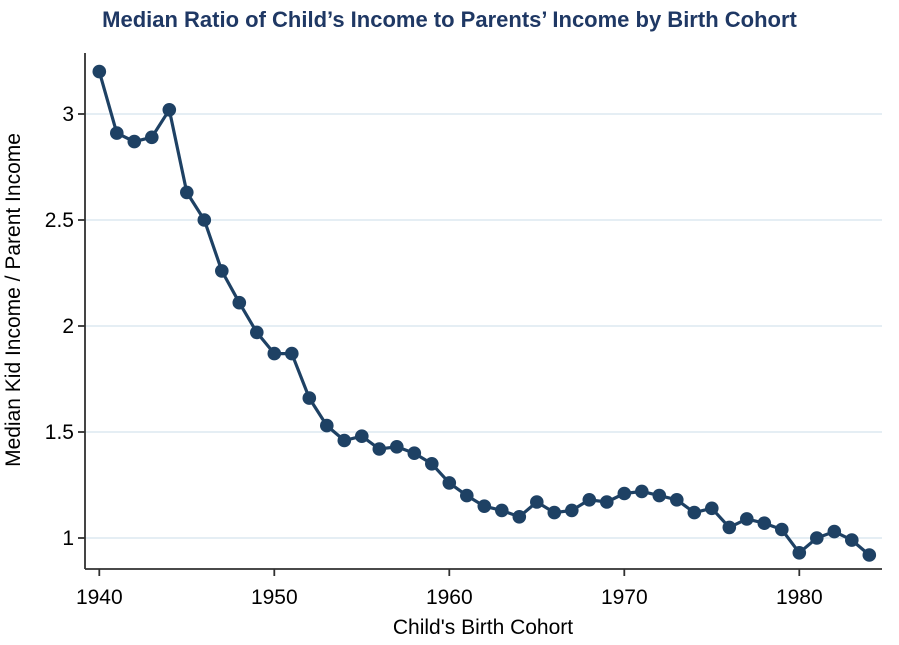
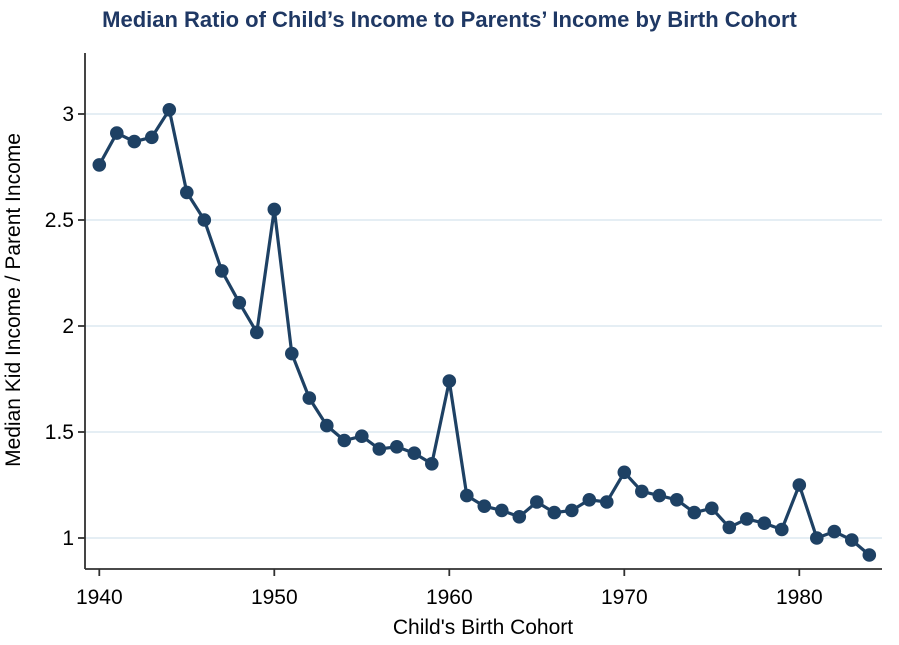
1940: 3.20 -> 2.76
1950: 1.87 -> 2.55
1960: 1.26 -> 1.74
1970: 1.21 -> 1.31
1980: 0.93 -> 1.25
